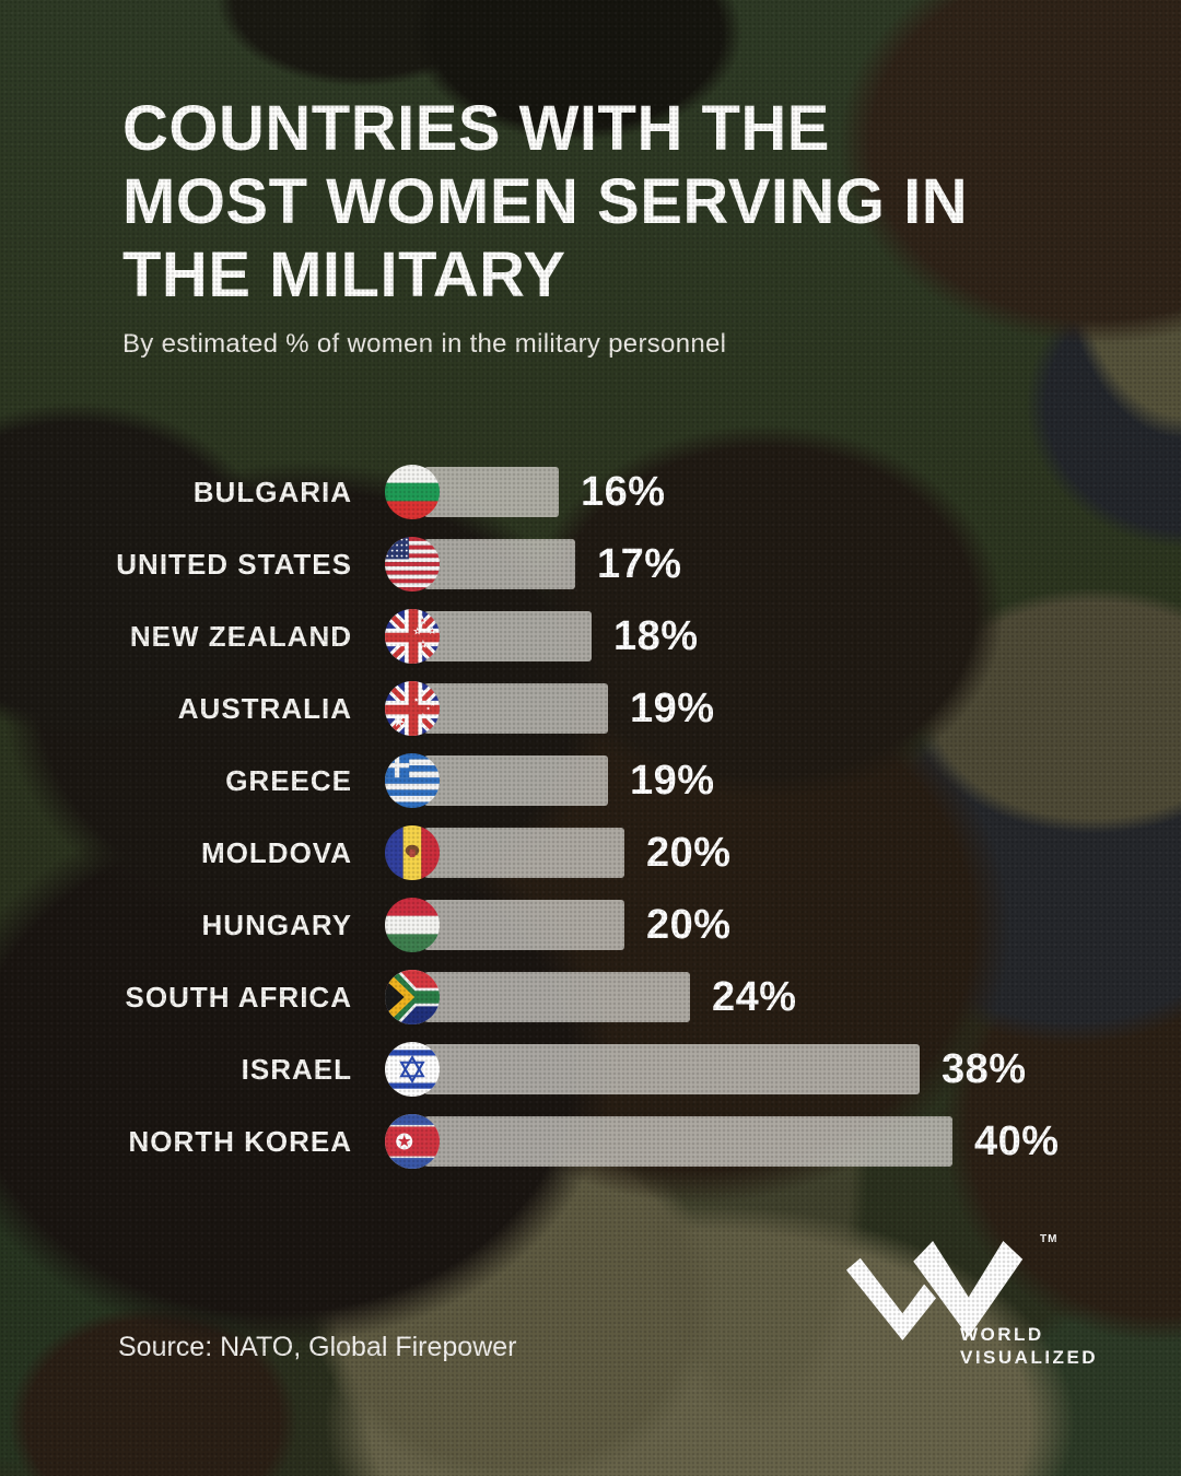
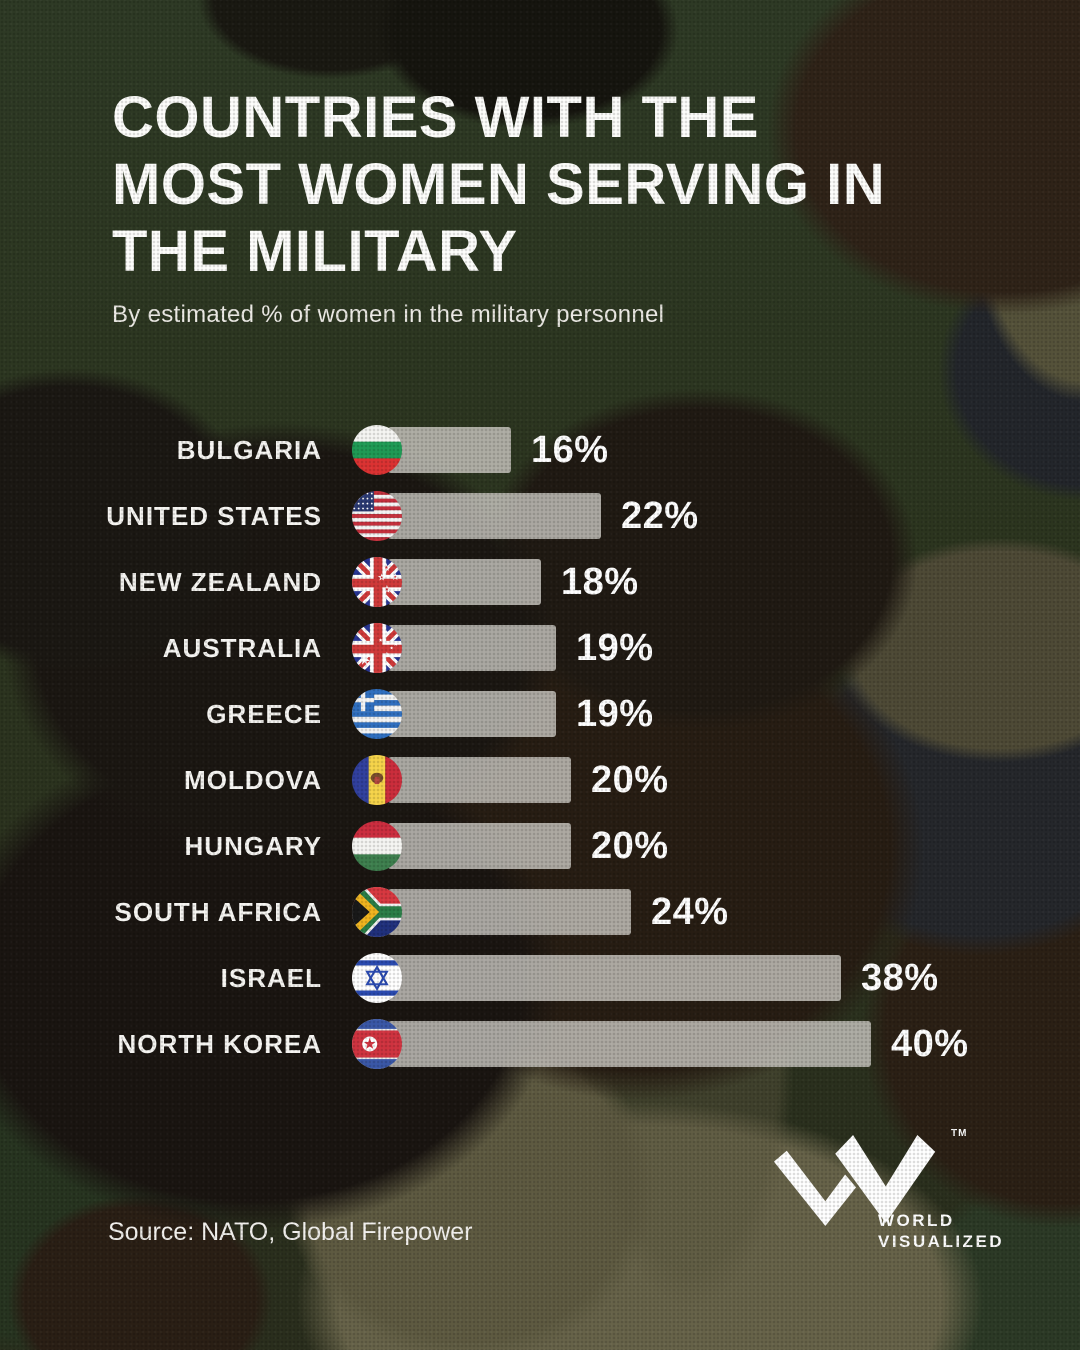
UNITED STATES: 17% -> 22%
